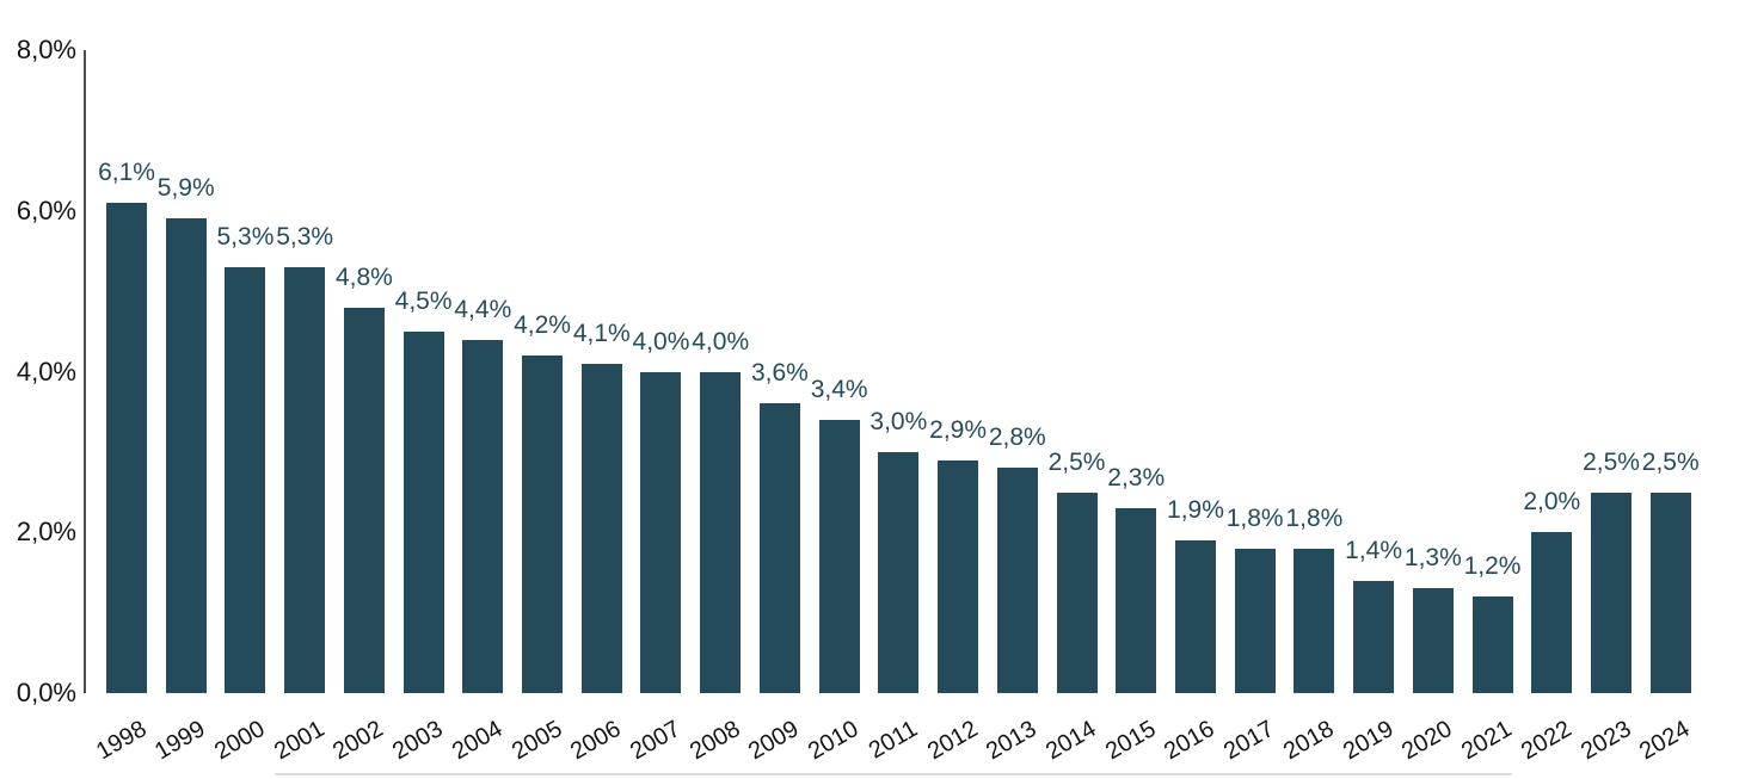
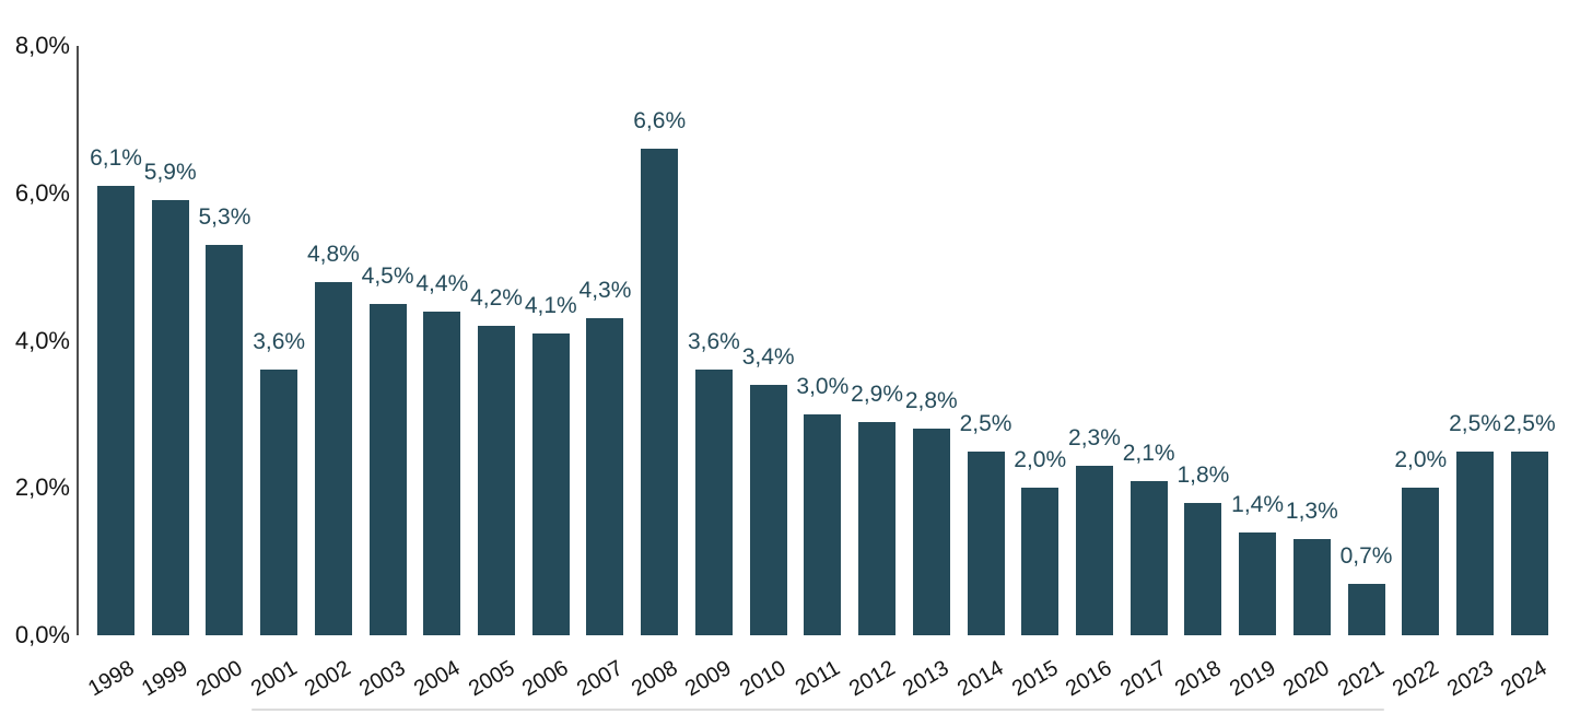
2001: 5,3% -> 3,6%
2007: 4,0% -> 4,3%
2008: 4,0% -> 6,6%
2015: 2,3% -> 2,0%
2016: 1,9% -> 2,3%
2017: 1,8% -> 2,1%
2021: 1,2% -> 0,7%
